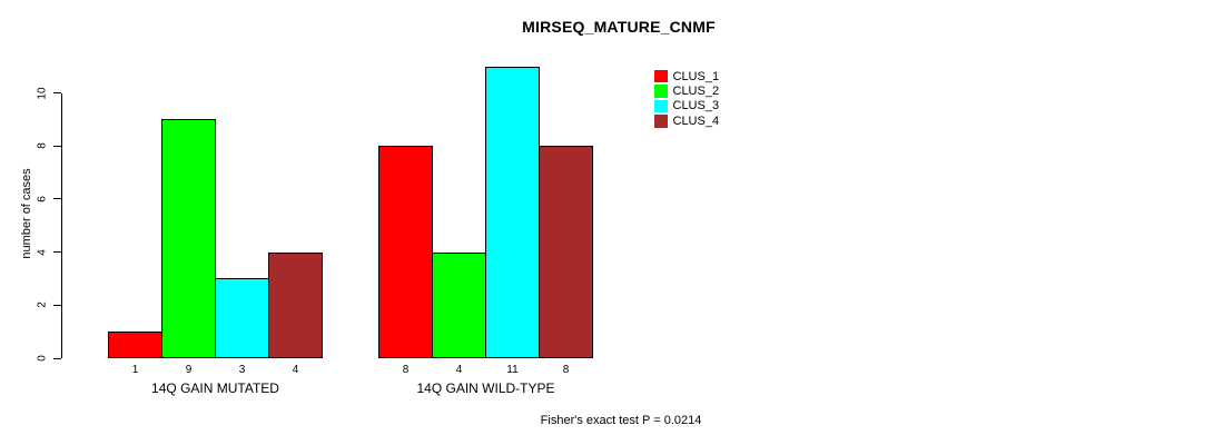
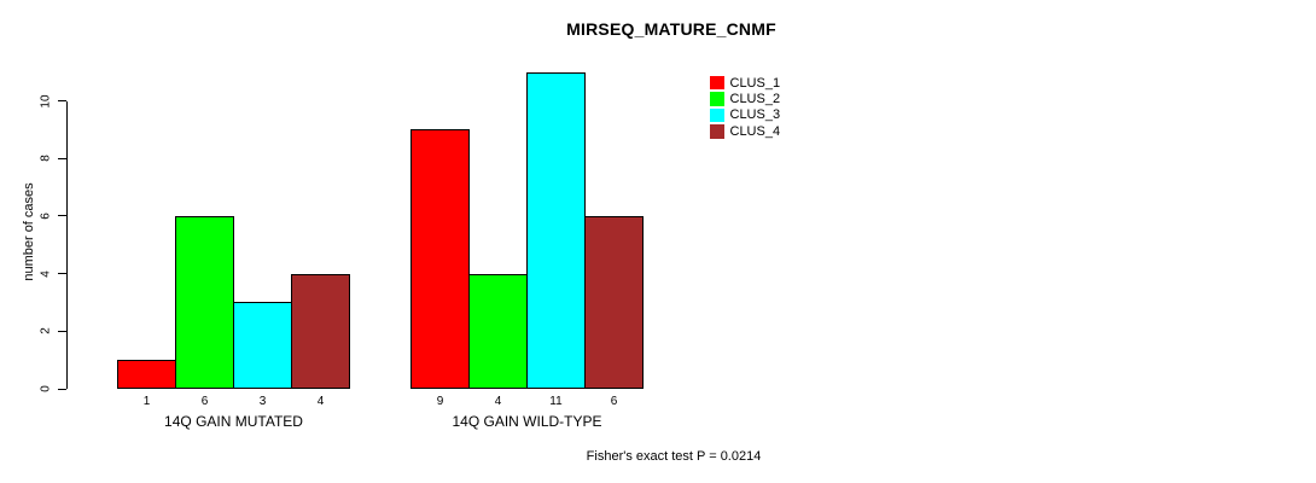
CLUS_2/14Q GAIN MUTATED: 9 -> 6
CLUS_1/14Q GAIN WILD-TYPE: 8 -> 9
CLUS_4/14Q GAIN WILD-TYPE: 8 -> 6
